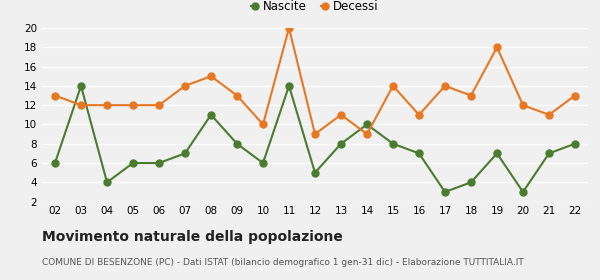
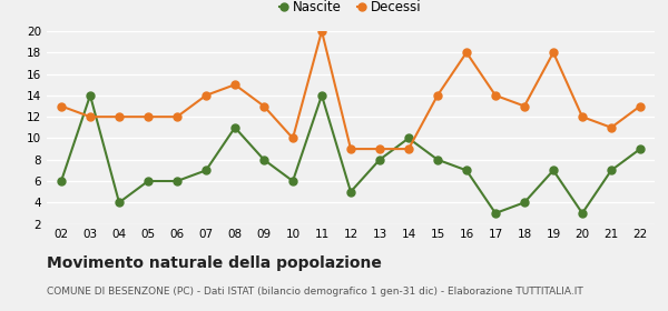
Decessi/13: 11 -> 9
Decessi/16: 11 -> 18
Nascite/22: 8 -> 9
